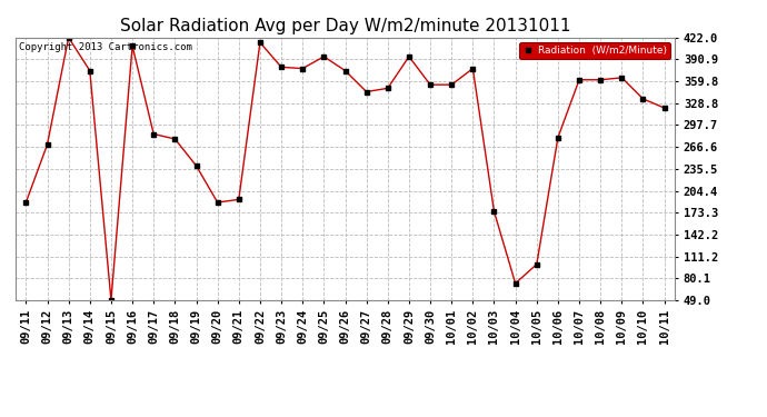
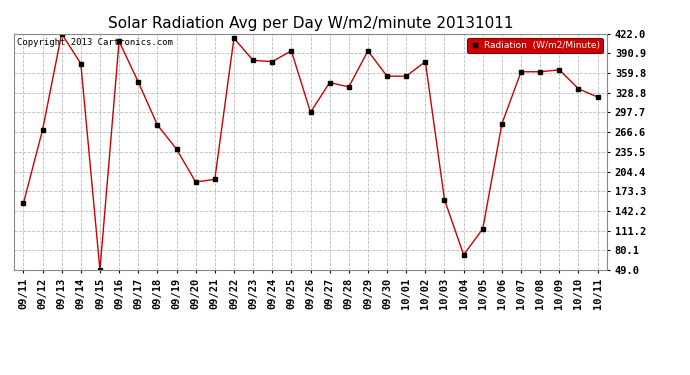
09/11: 188 -> 154
09/17: 285 -> 346
09/26: 375 -> 298
09/28: 350 -> 338
10/03: 175 -> 160
10/05: 100 -> 114
